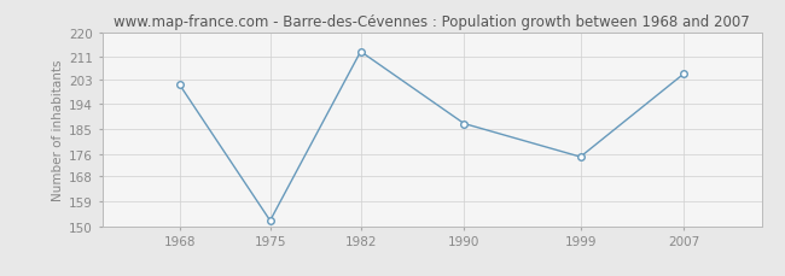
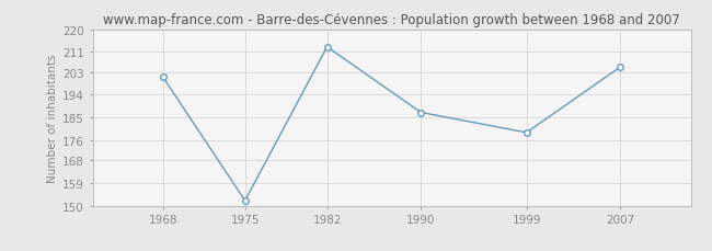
1999: 175 -> 179
